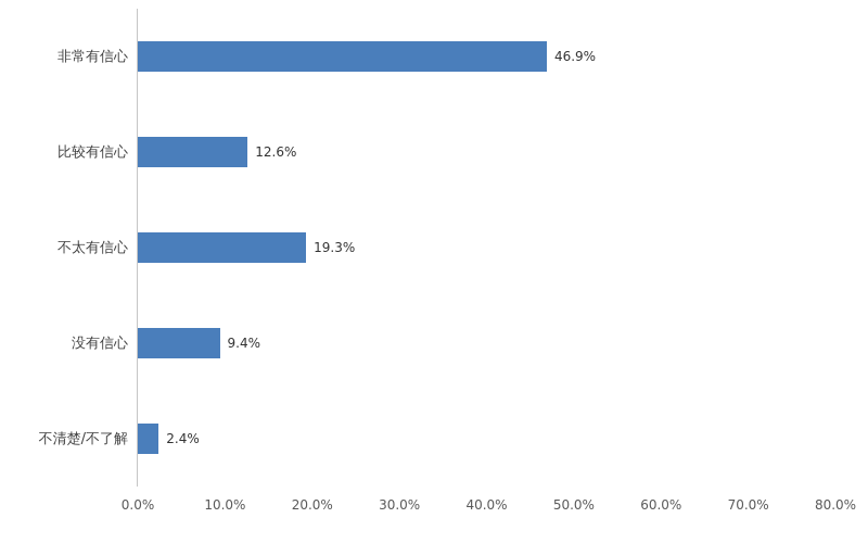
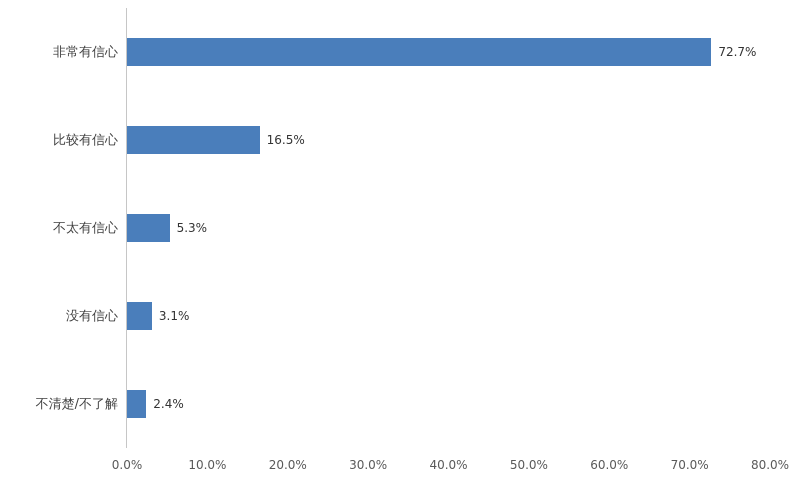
非常有信心: 46.9% -> 72.7%
比较有信心: 12.6% -> 16.5%
不太有信心: 19.3% -> 5.3%
没有信心: 9.4% -> 3.1%
